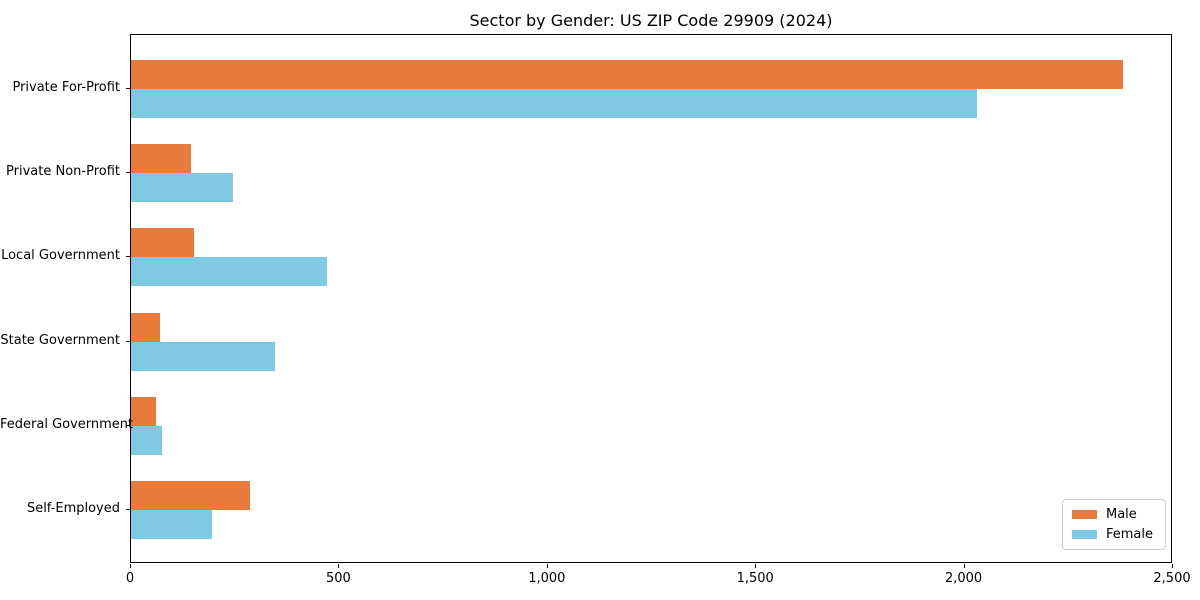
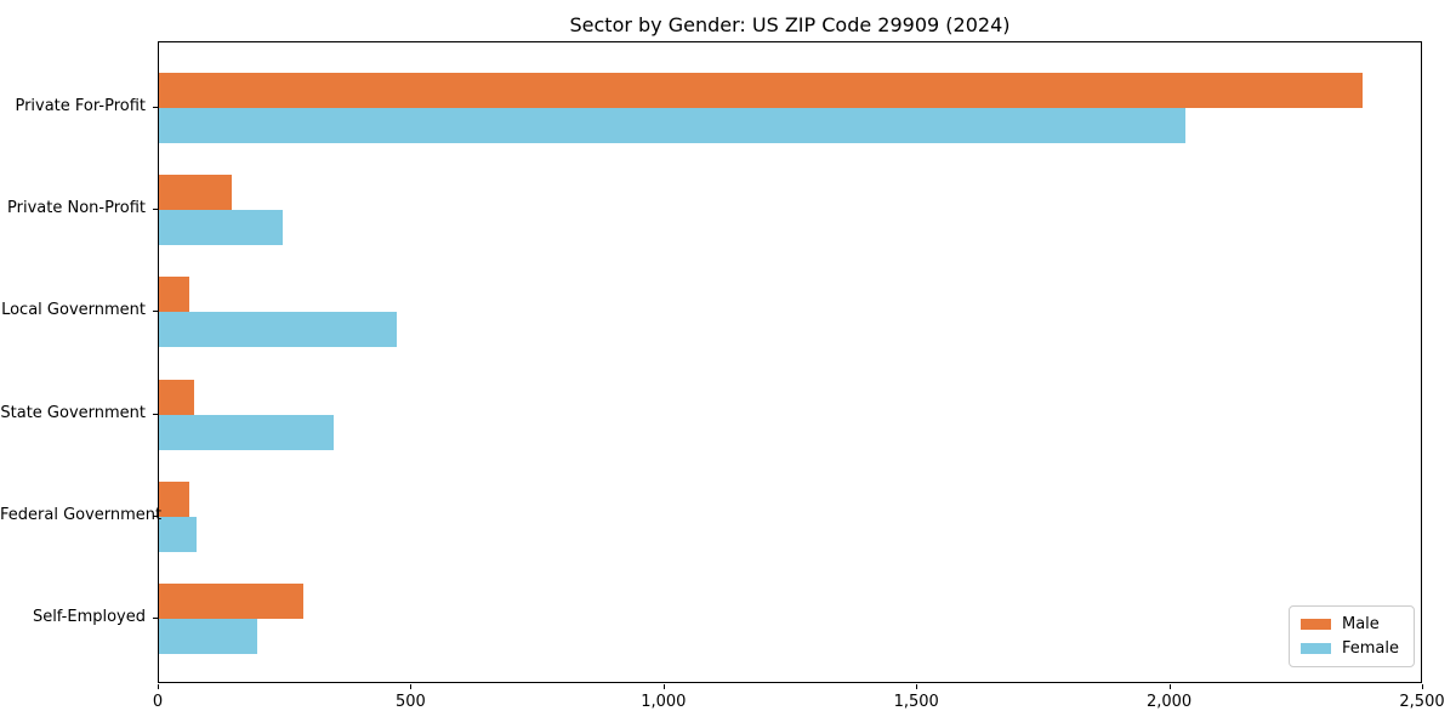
Male/Local Government: 150 -> 60
